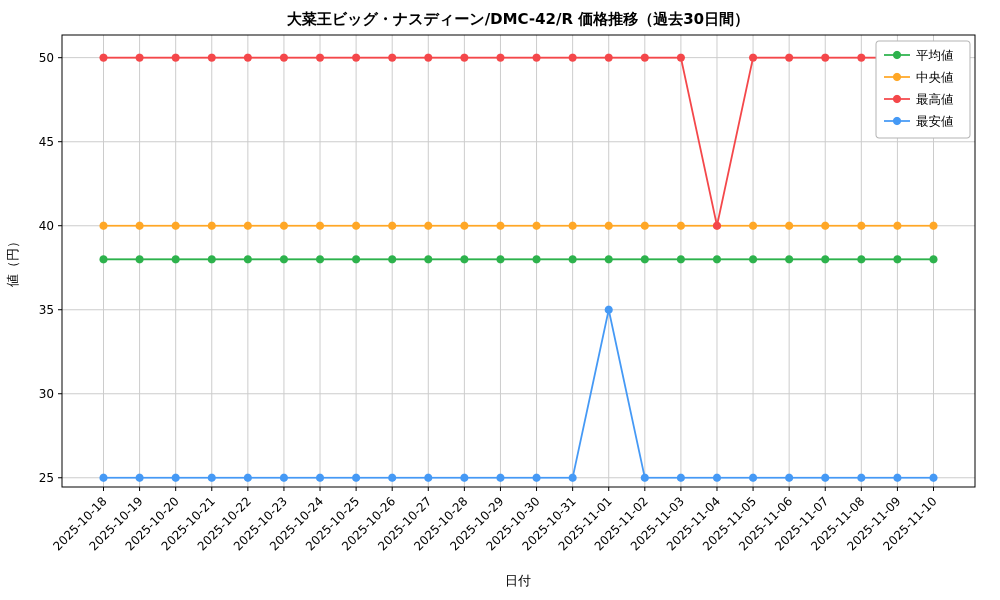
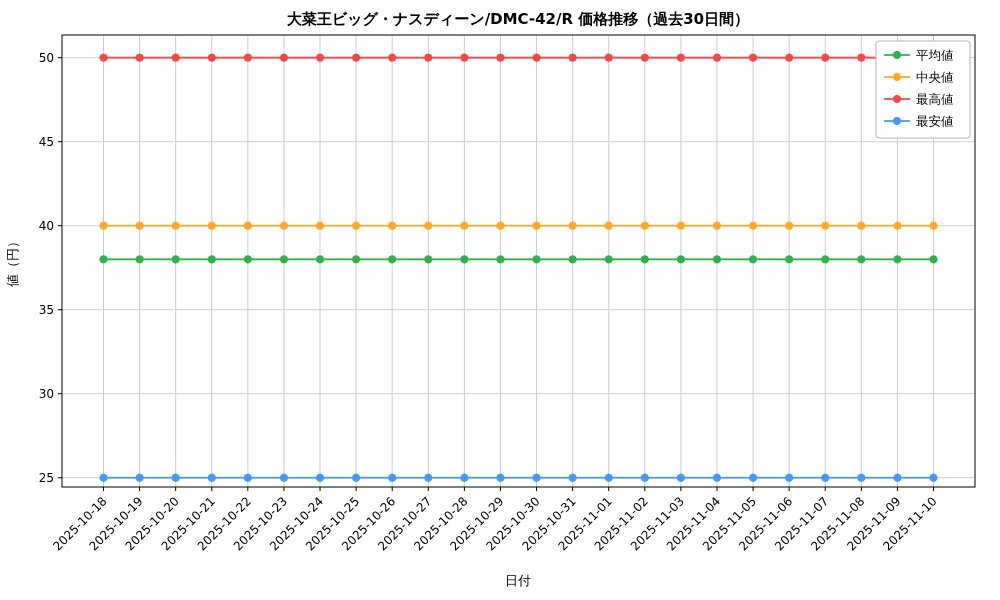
最安値/2025-11-01: 35 -> 25
最高値/2025-11-04: 40 -> 50
